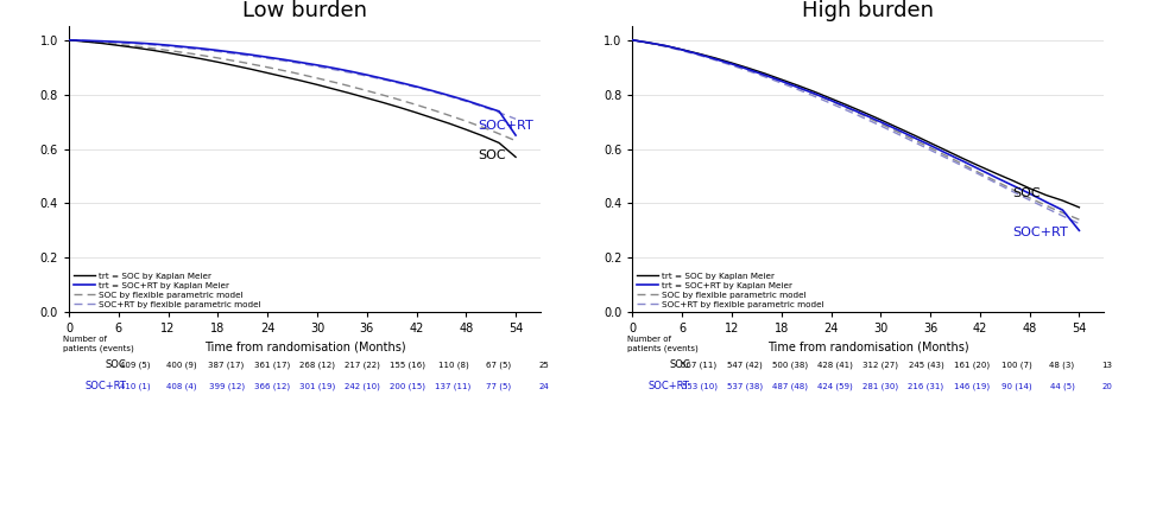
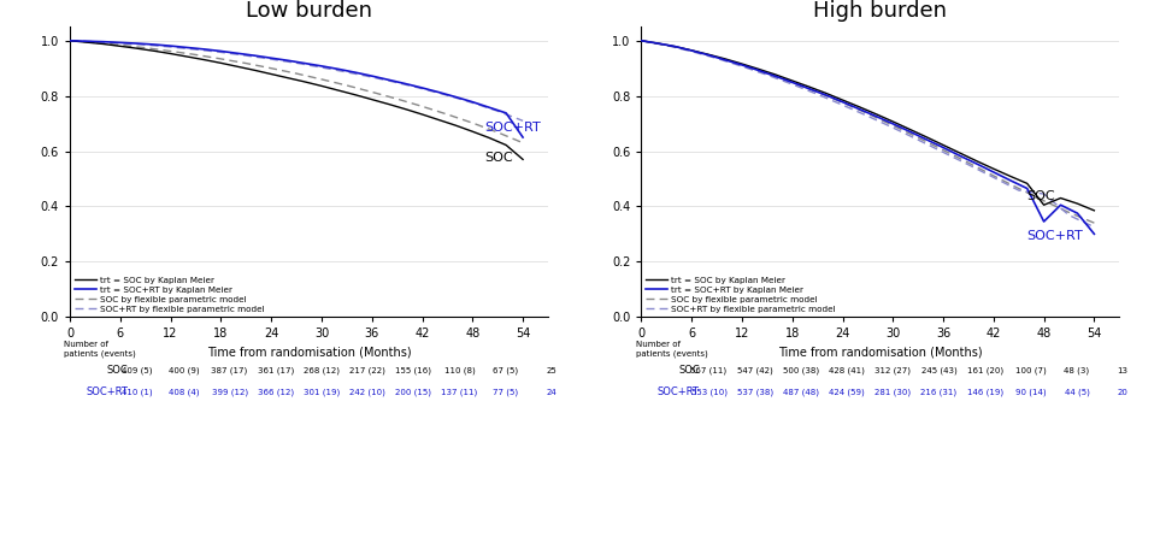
High burden/trt = SOC by Kaplan Meier/48: 0.455 -> 0.405
High burden/trt = SOC+RT by Kaplan Meier/48: 0.436 -> 0.345
High burden/SOC+RT by flexible parametric model/48: 0.412 -> 0.445
